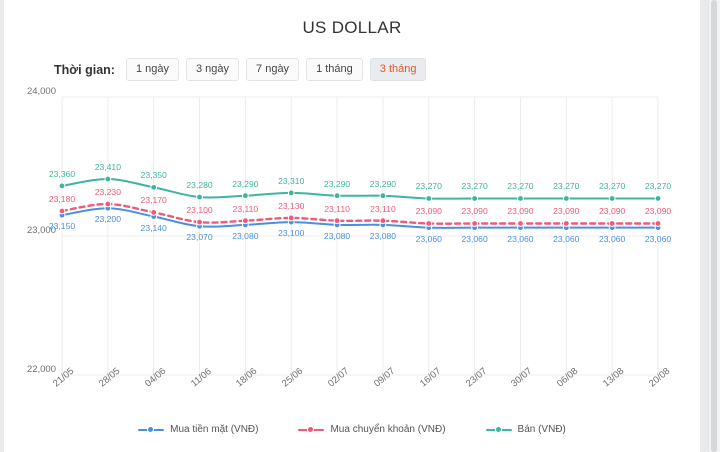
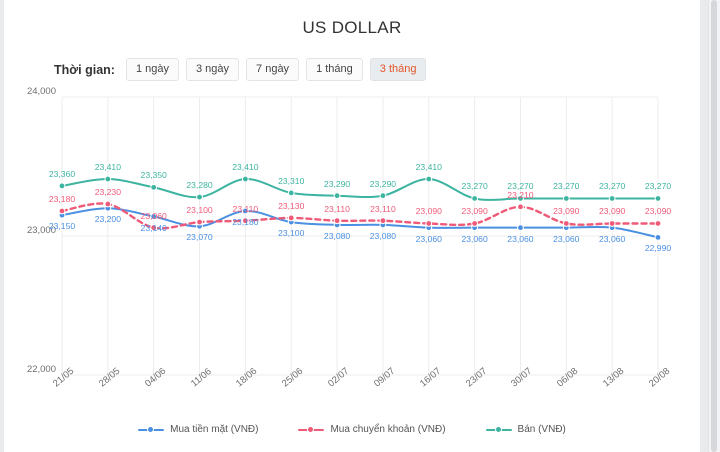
Mua chuyển khoản (VNĐ)/04/06: 23,170 -> 23,060
Mua tiền mặt (VNĐ)/18/06: 23,080 -> 23,180
Bán (VNĐ)/18/06: 23,290 -> 23,410
Bán (VNĐ)/16/07: 23,270 -> 23,410
Mua chuyển khoản (VNĐ)/30/07: 23,090 -> 23,210
Mua tiền mặt (VNĐ)/20/08: 23,060 -> 22,990
